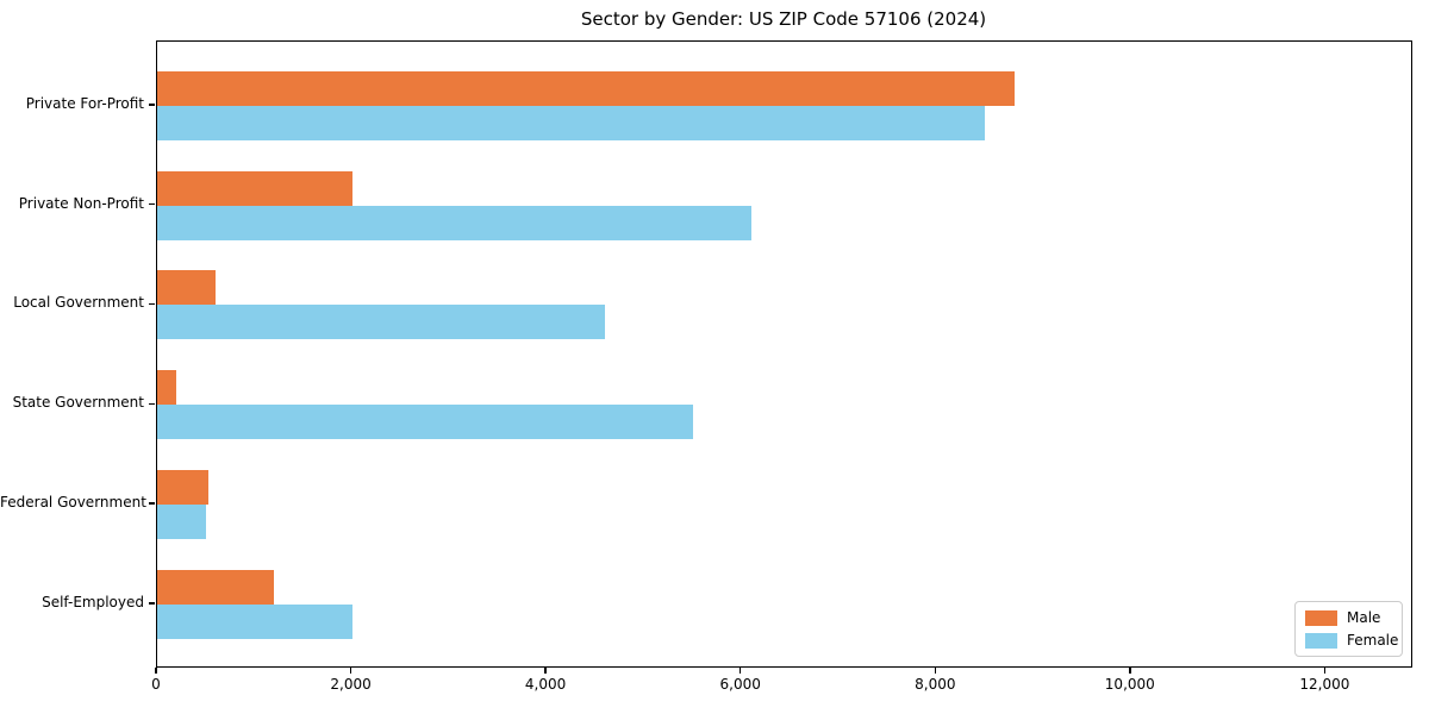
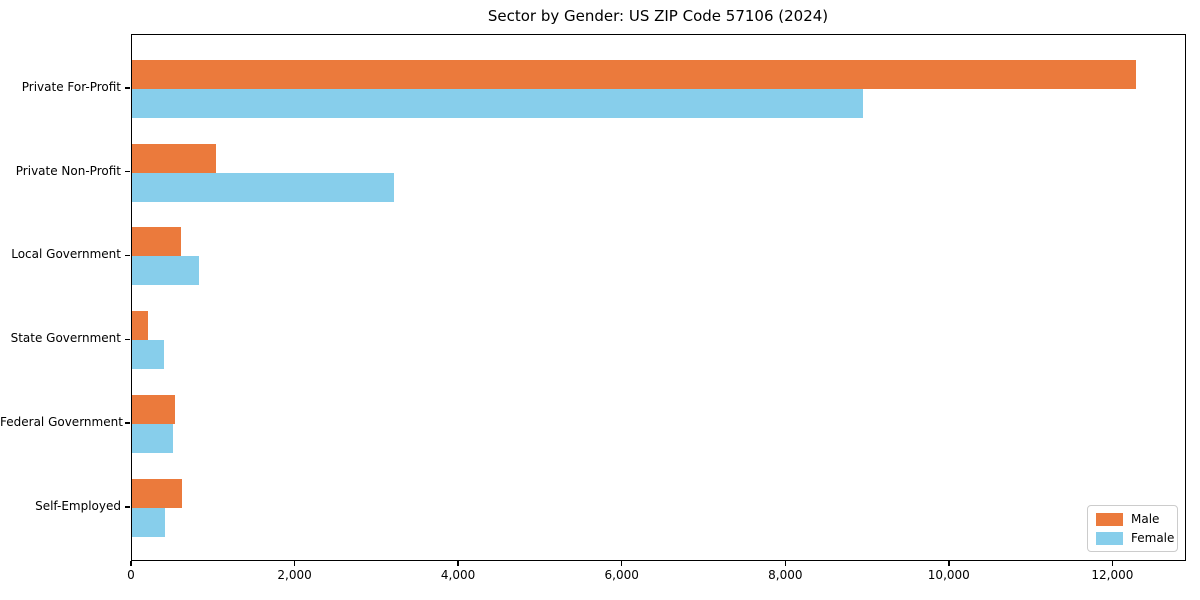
Male/Private For-Profit: 8800 -> 12300
Female/Private For-Profit: 8500 -> 8900
Male/Private Non-Profit: 2000 -> 1000
Female/Private Non-Profit: 6100 -> 3200
Female/Local Government: 4600 -> 800
Female/State Government: 5500 -> 400
Male/Self-Employed: 1200 -> 600
Female/Self-Employed: 2000 -> 400
